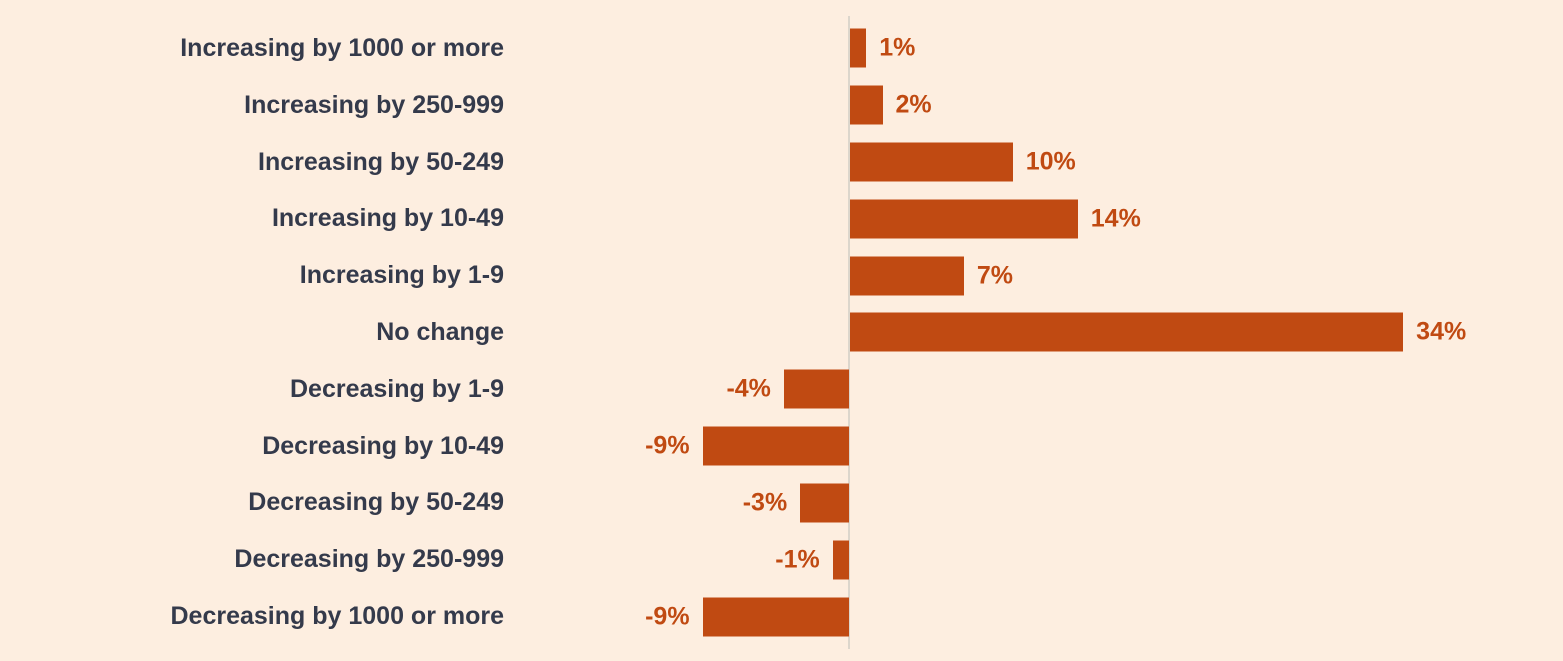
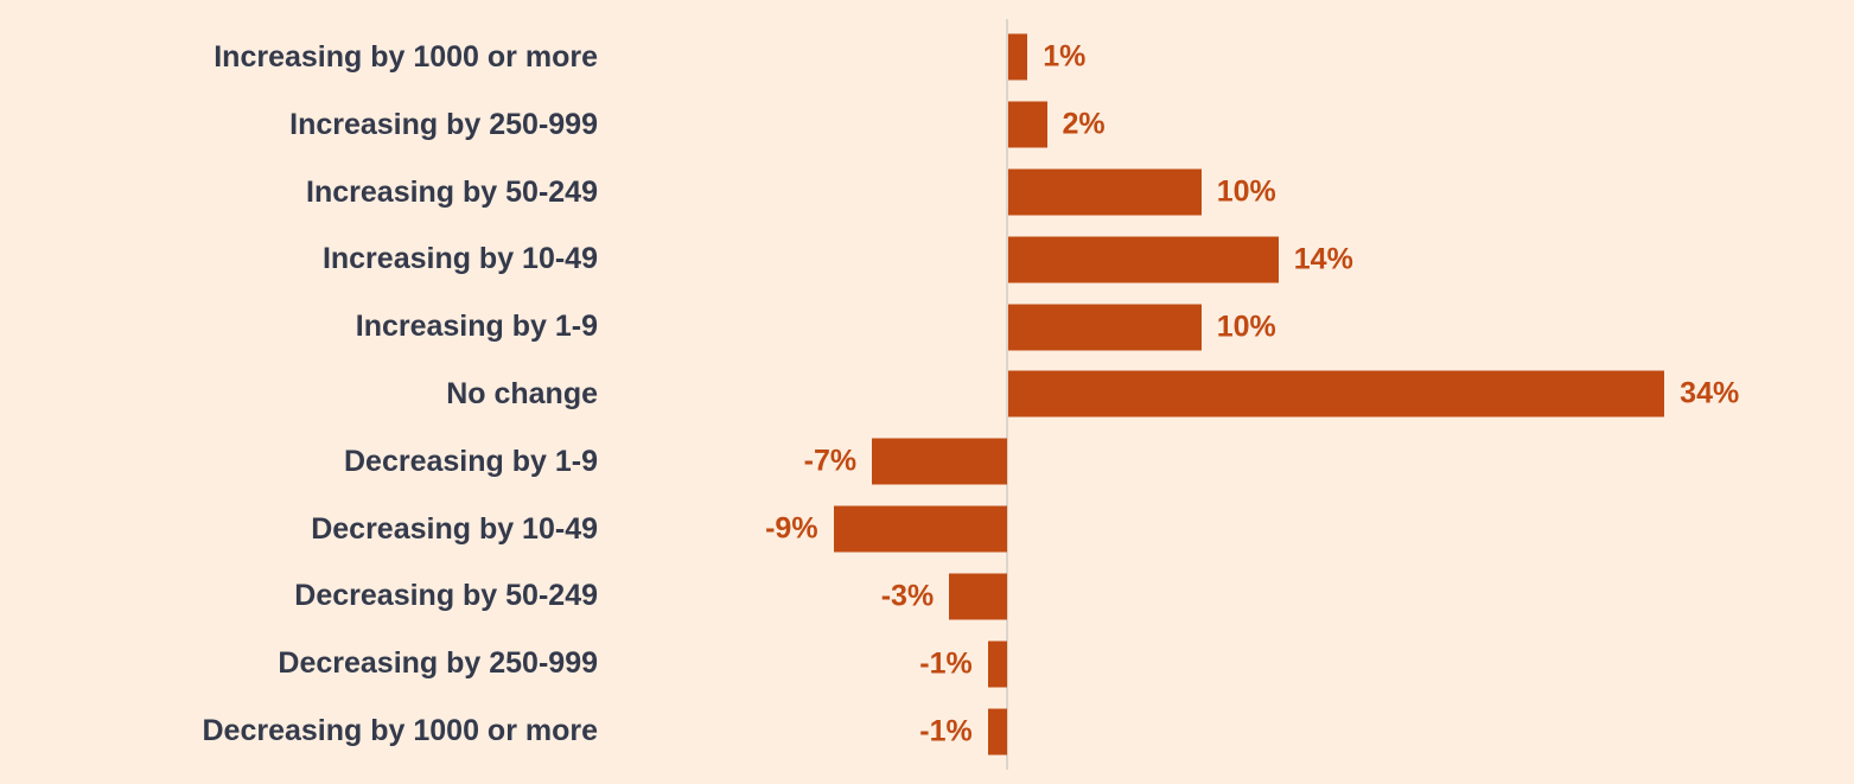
Increasing by 1-9: 7% -> 10%
Decreasing by 1-9: -4% -> -7%
Decreasing by 1000 or more: -9% -> -1%
